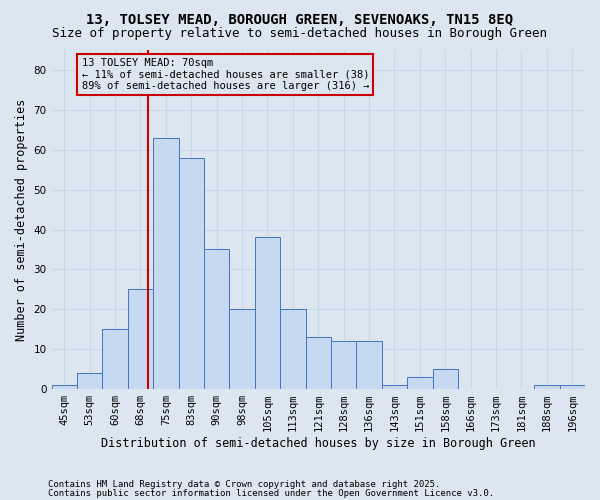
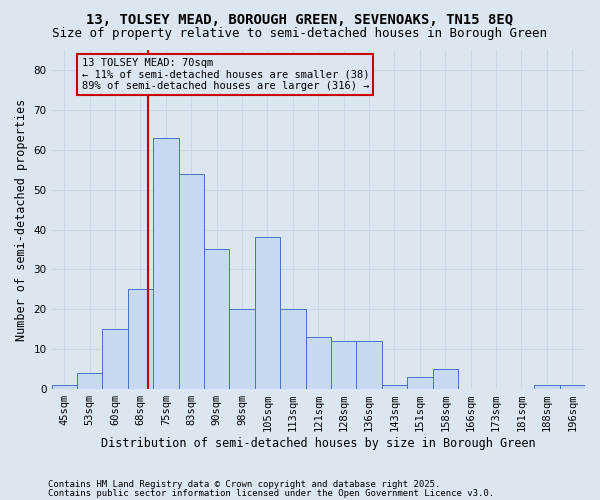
83sqm: 58 -> 54
